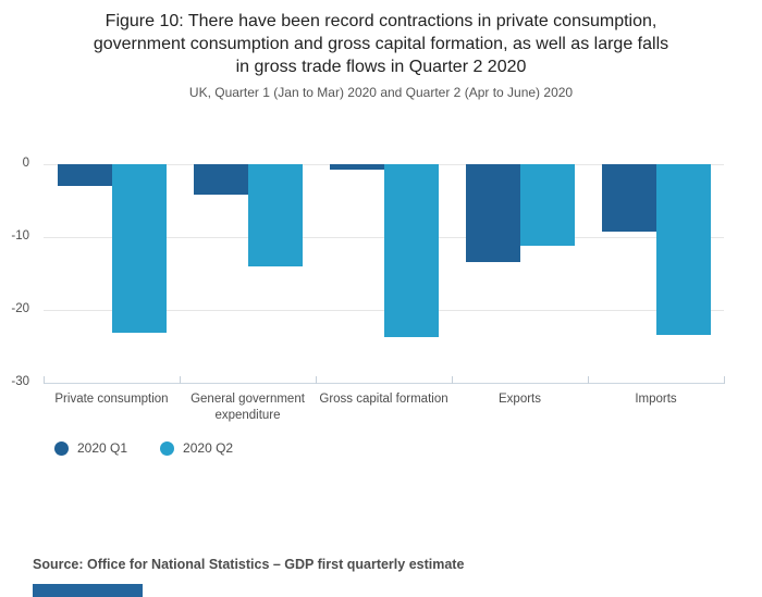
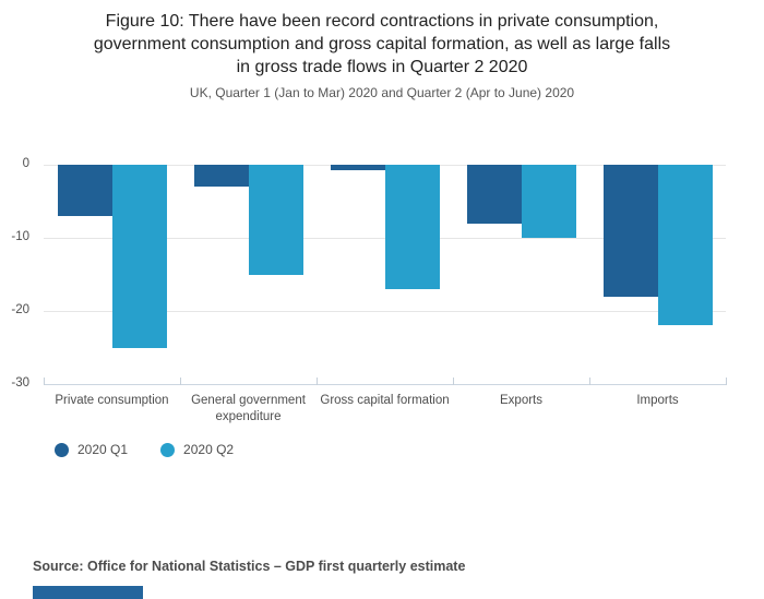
2020 Q1/Private consumption: -3 -> -7
2020 Q2/Private consumption: -23 -> -25
2020 Q1/General government expenditure: -4 -> -3
2020 Q2/General government expenditure: -14 -> -15
2020 Q2/Gross capital formation: -24 -> -17
2020 Q1/Exports: -14 -> -8
2020 Q2/Exports: -11 -> -10
2020 Q1/Imports: -9 -> -18
2020 Q2/Imports: -24 -> -22
